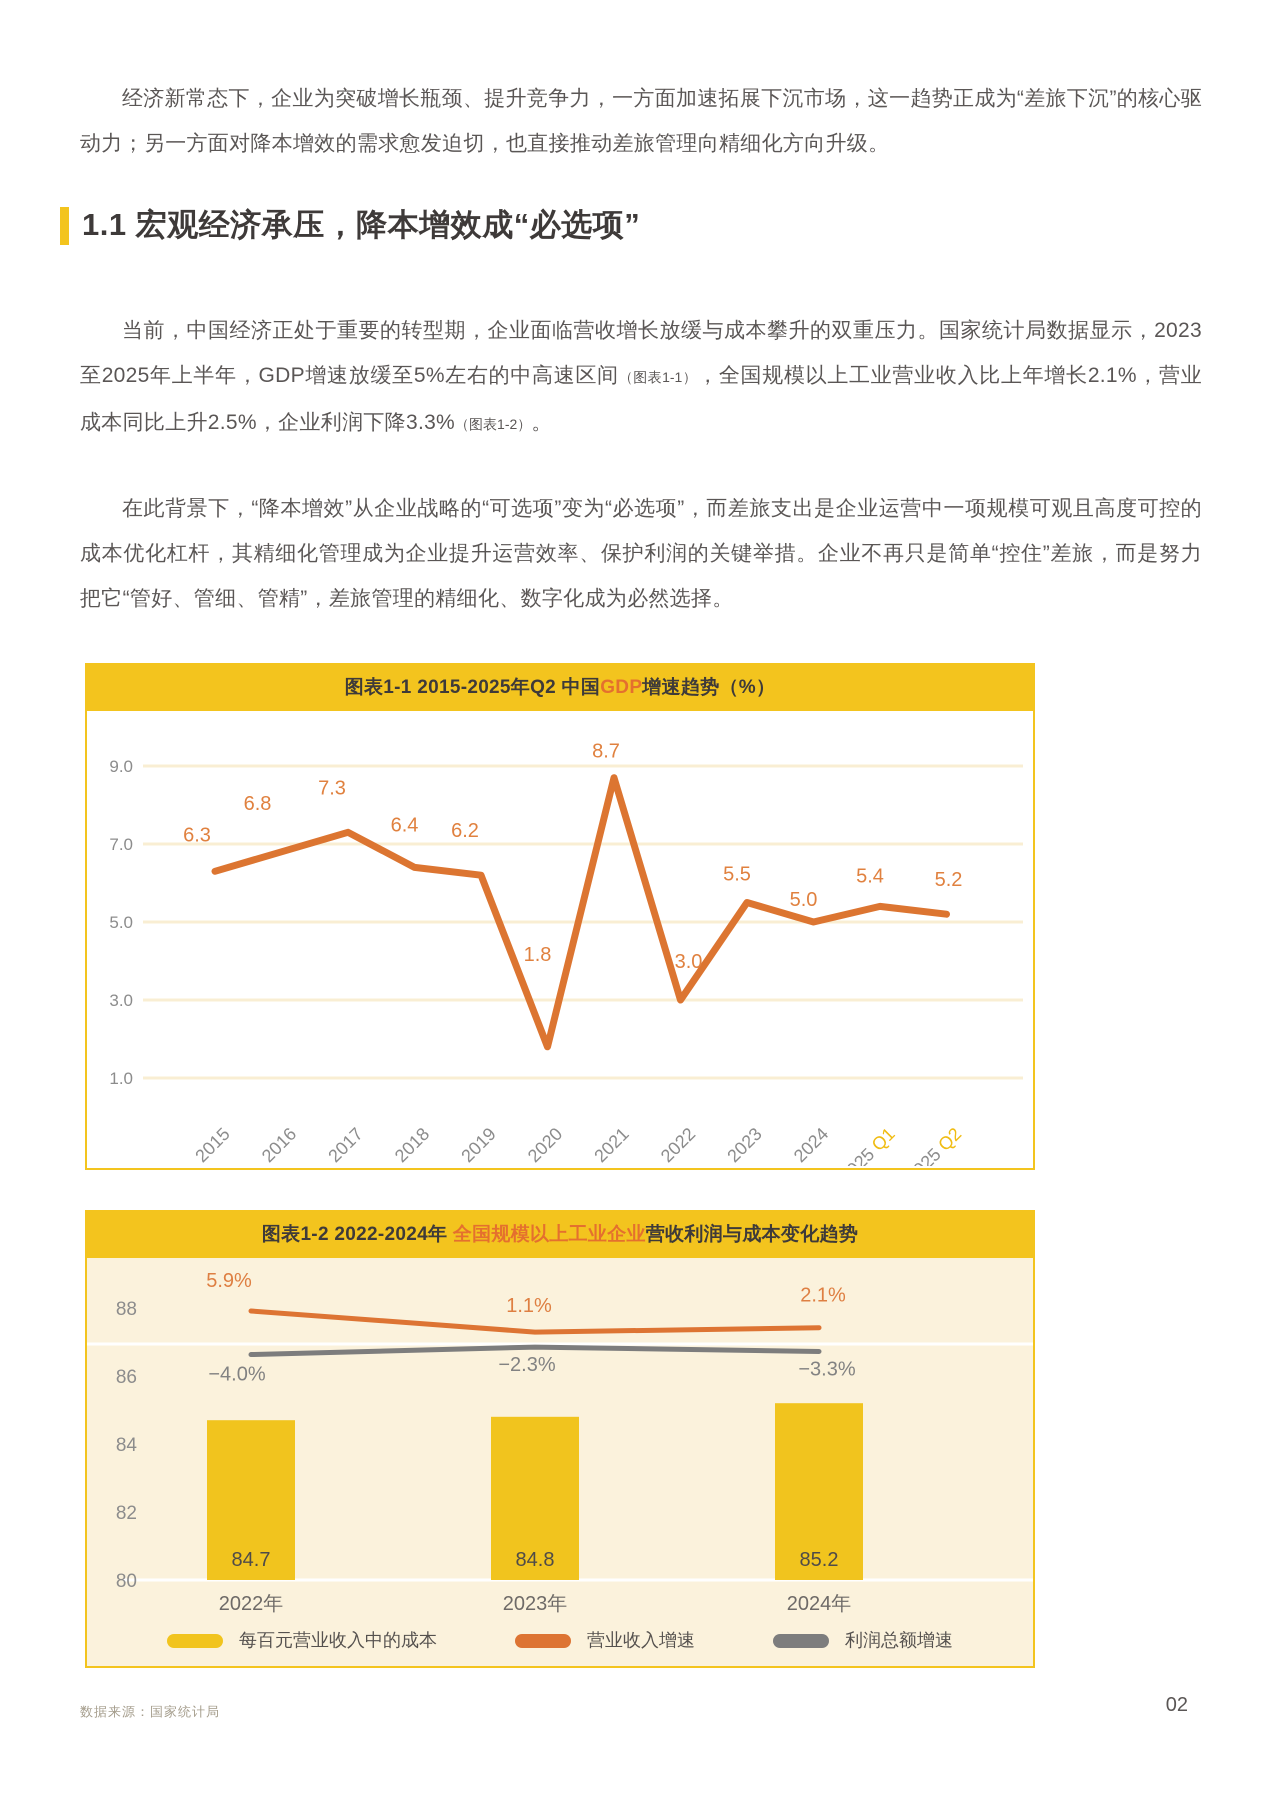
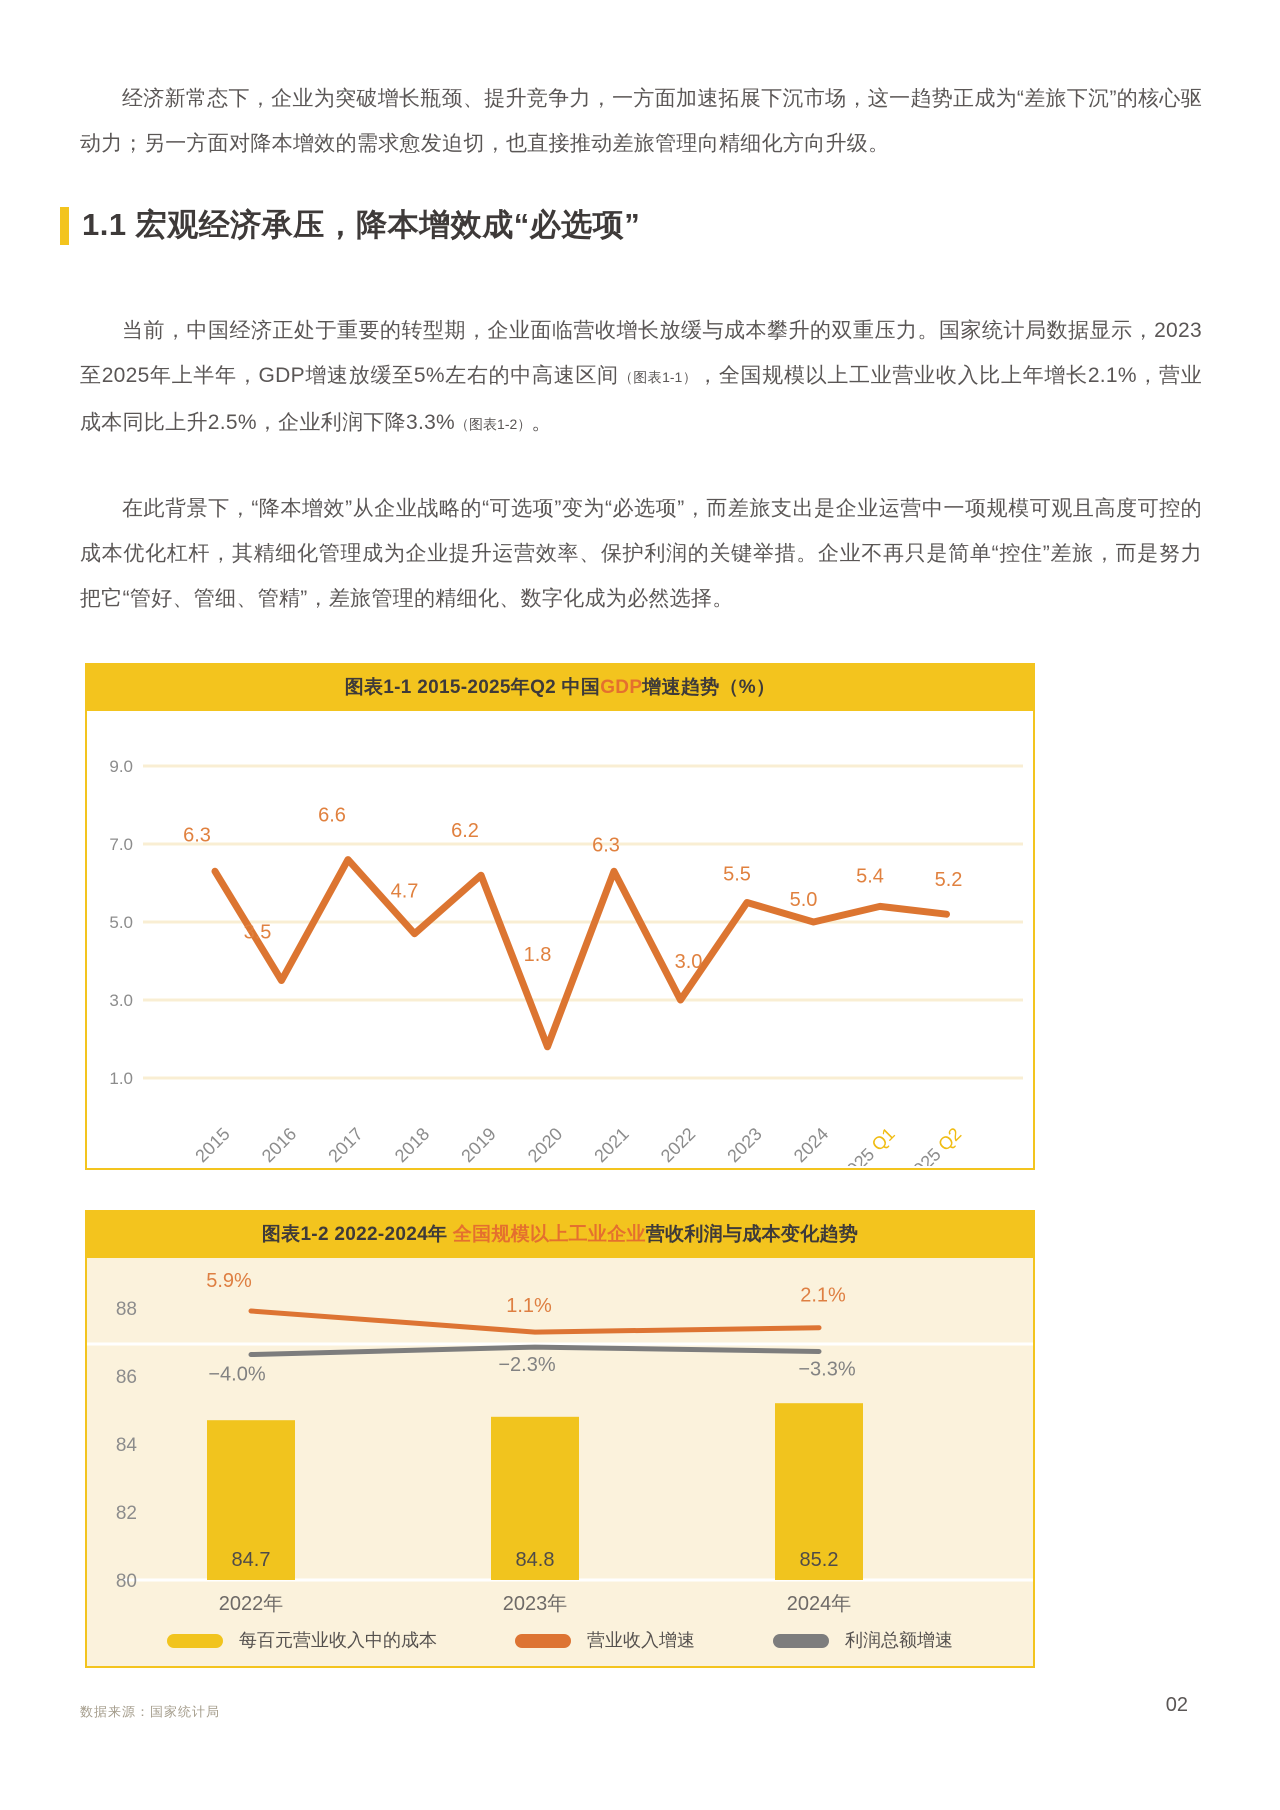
图表1-1 2015-2025年Q2 中国GDP增速趋势（%）/2016: 6.8 -> 3.5
图表1-1 2015-2025年Q2 中国GDP增速趋势（%）/2017: 7.3 -> 6.6
图表1-1 2015-2025年Q2 中国GDP增速趋势（%）/2018: 6.4 -> 4.7
图表1-1 2015-2025年Q2 中国GDP增速趋势（%）/2021: 8.7 -> 6.3
